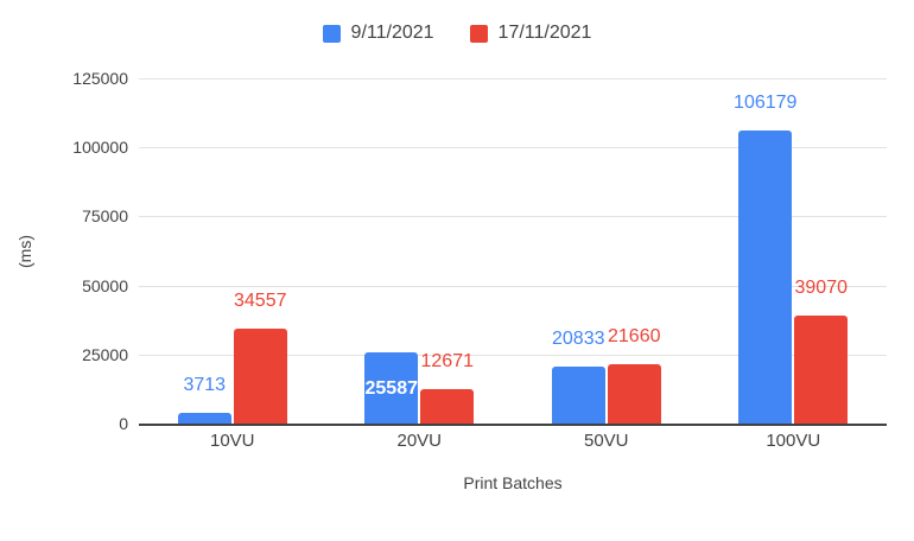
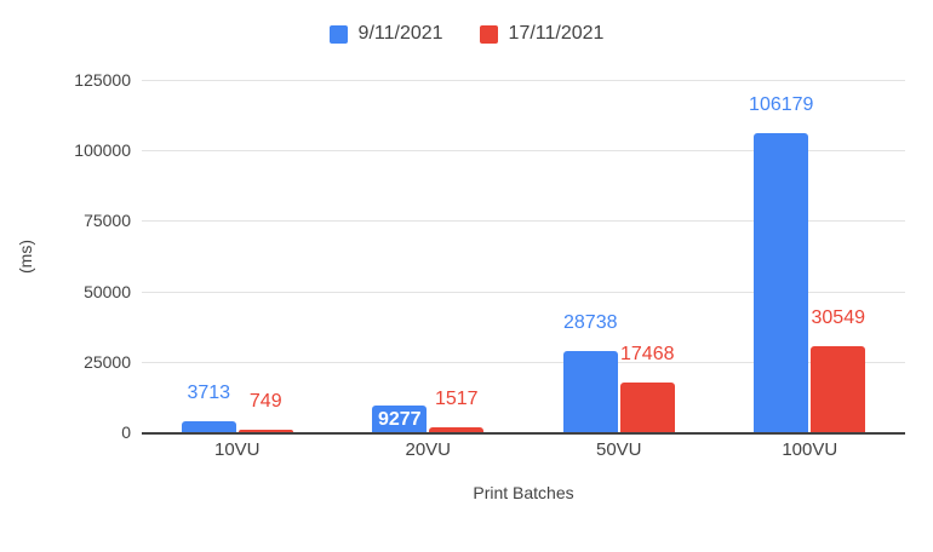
17/11/2021/10VU: 34557 -> 749
9/11/2021/20VU: 25587 -> 9277
17/11/2021/20VU: 12671 -> 1517
9/11/2021/50VU: 20833 -> 28738
17/11/2021/50VU: 21660 -> 17468
17/11/2021/100VU: 39070 -> 30549
